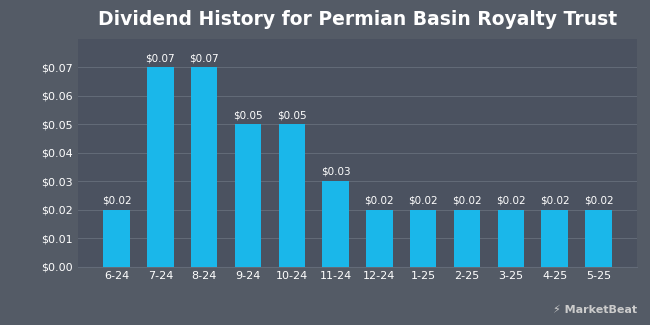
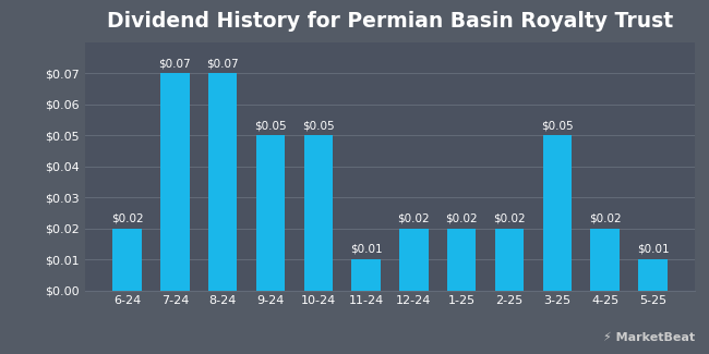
11-24: $0.03 -> $0.01
3-25: $0.02 -> $0.05
5-25: $0.02 -> $0.01
